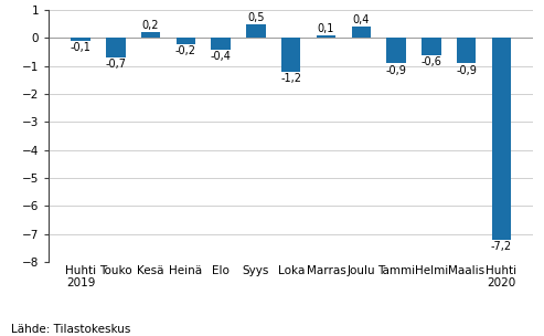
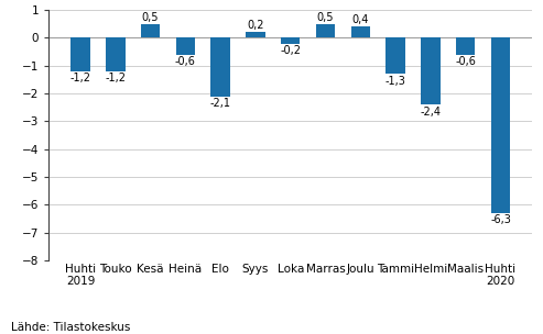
Huhti 2019: -0,1 -> -1,2
Touko: -0,7 -> -1,2
Kesä: 0,2 -> 0,5
Heinä: -0,2 -> -0,6
Elo: -0,4 -> -2,1
Syys: 0,5 -> 0,2
Loka: -1,2 -> -0,2
Marras: 0,1 -> 0,5
Tammi: -0,9 -> -1,3
Helmi: -0,6 -> -2,4
Maalis: -0,9 -> -0,6
Huhti 2020: -7,2 -> -6,3
